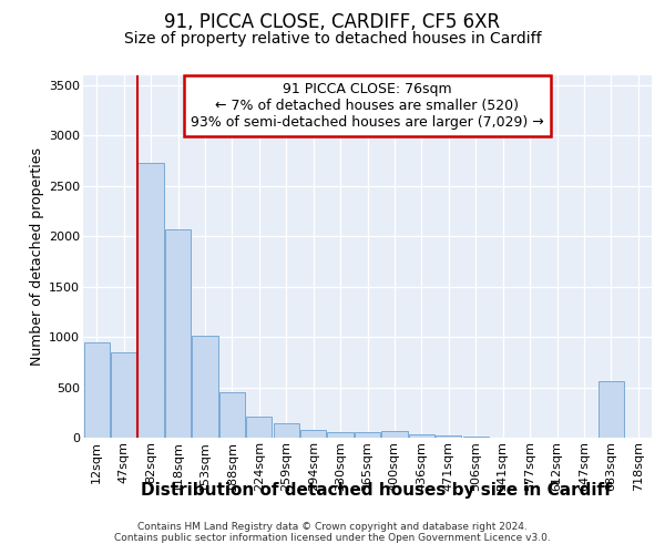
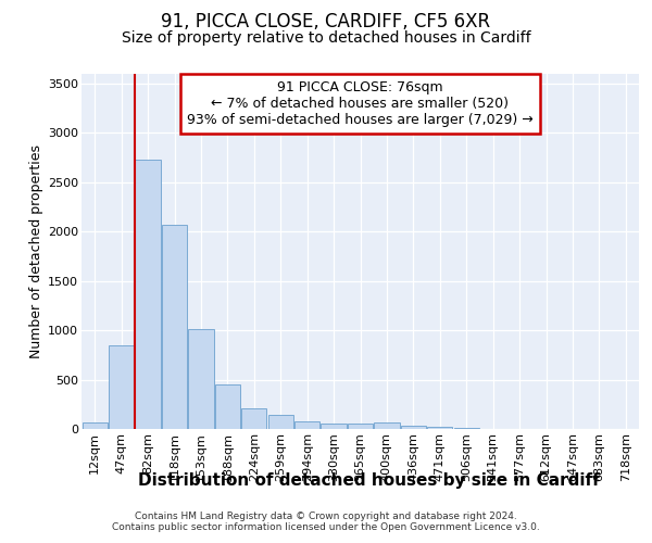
12sqm: 940 -> 60
683sqm: 560 -> 0
